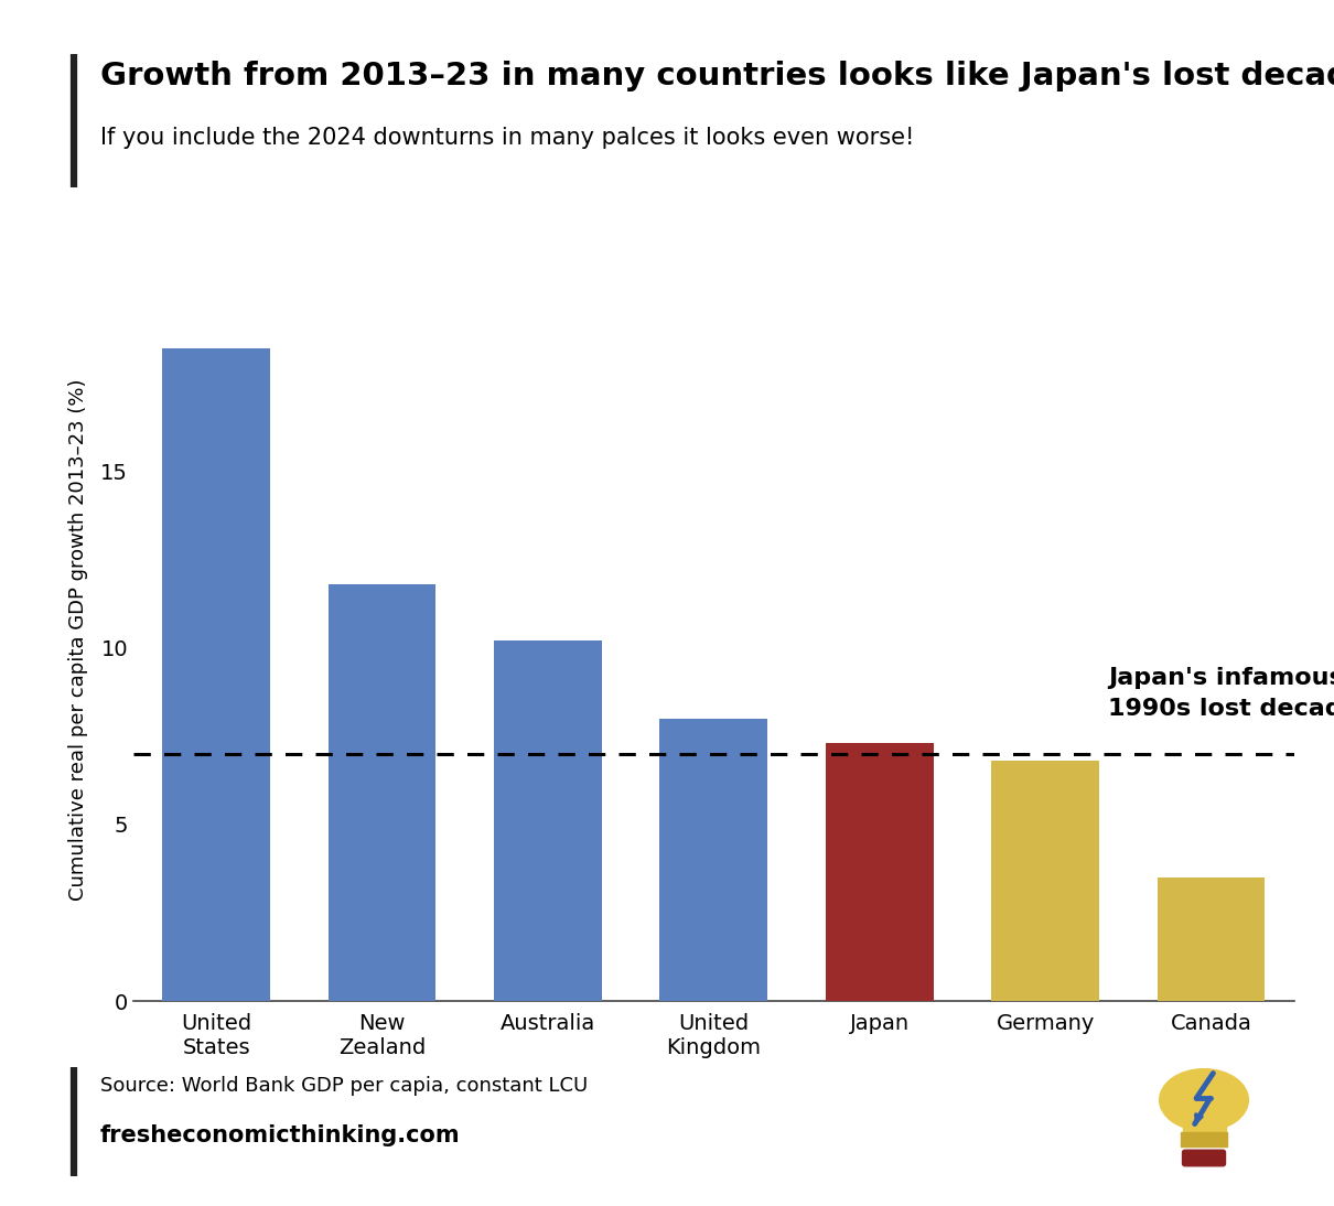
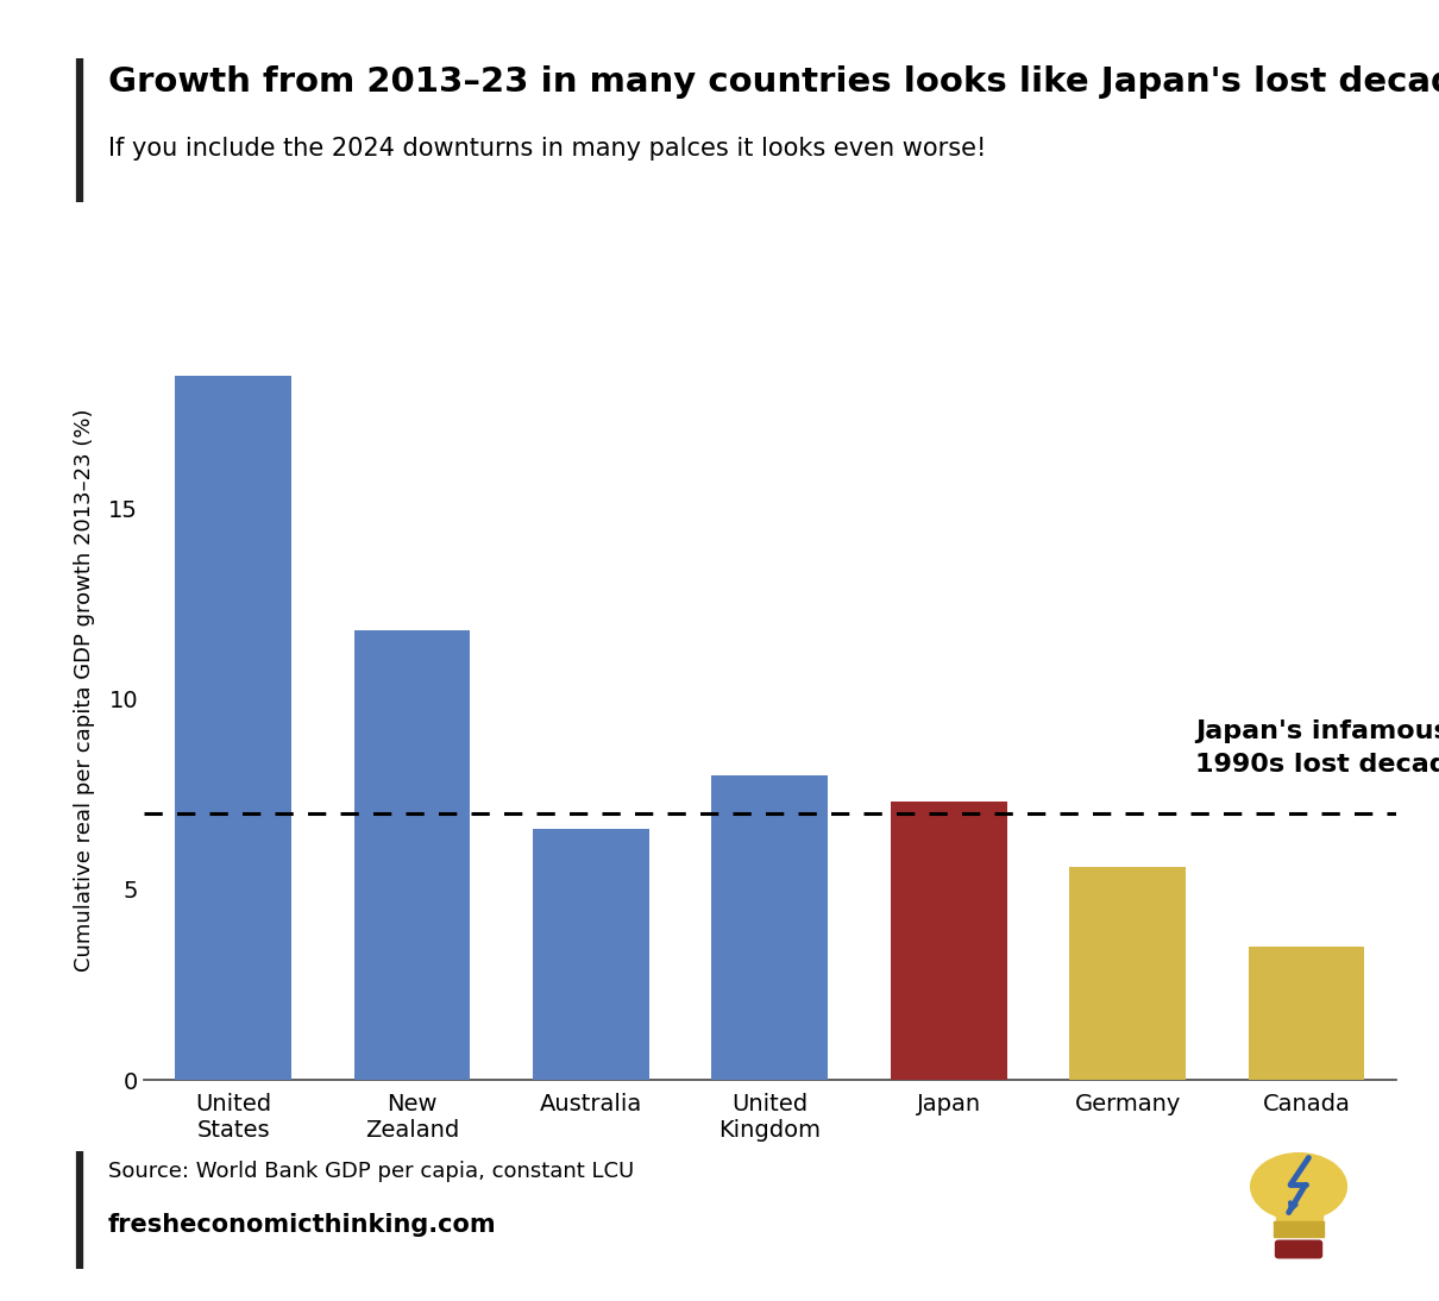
Australia: 10.2 -> 6.6
Germany: 6.8 -> 5.6
